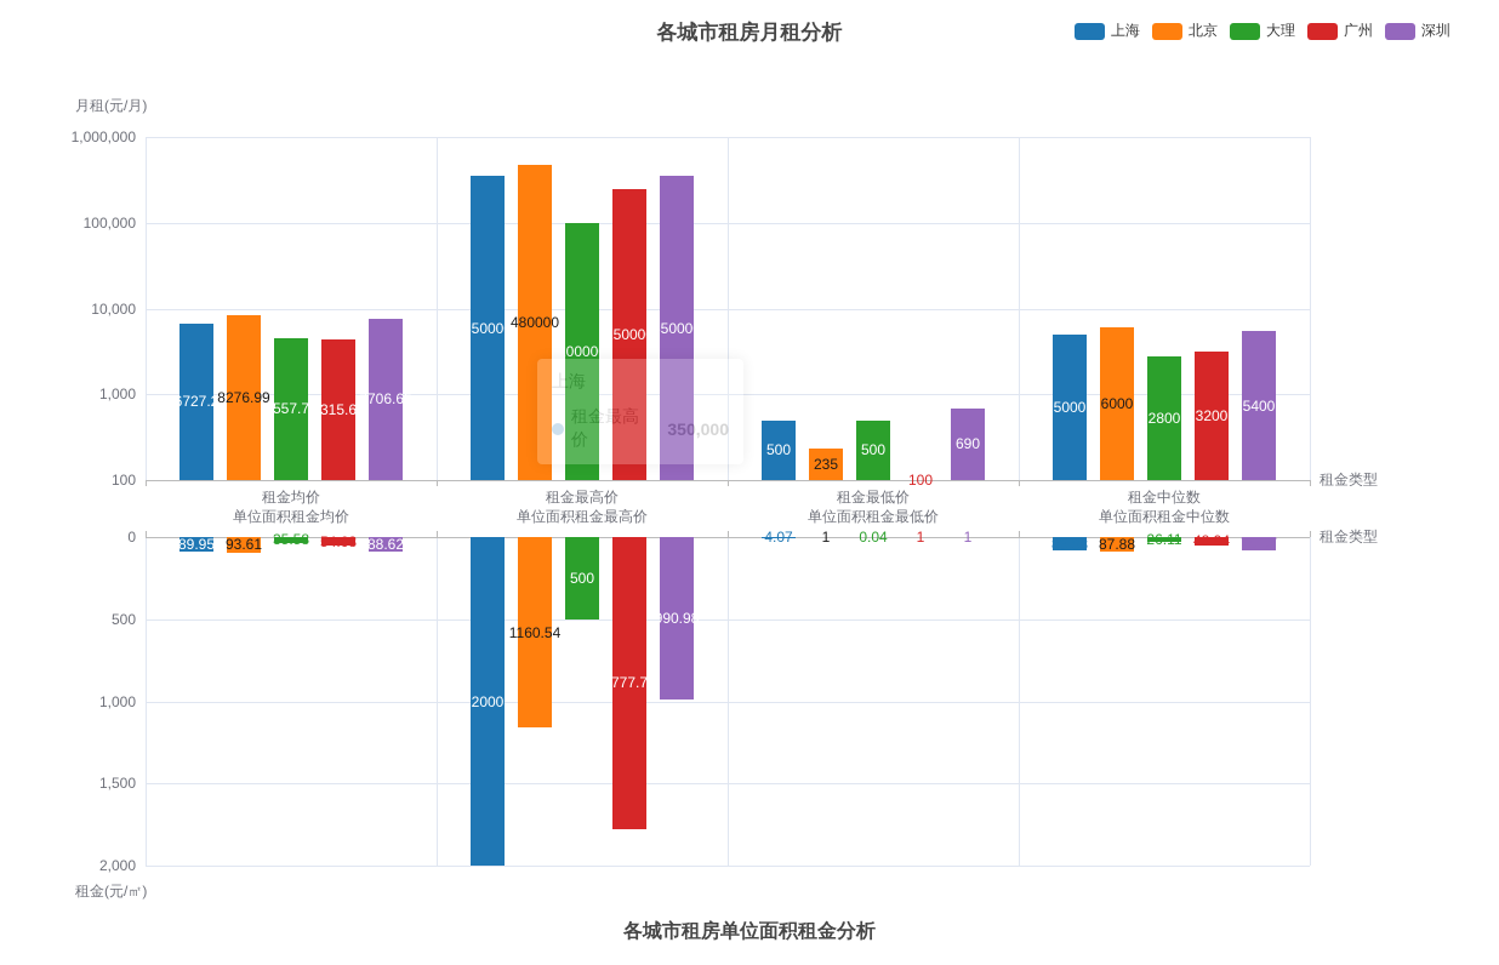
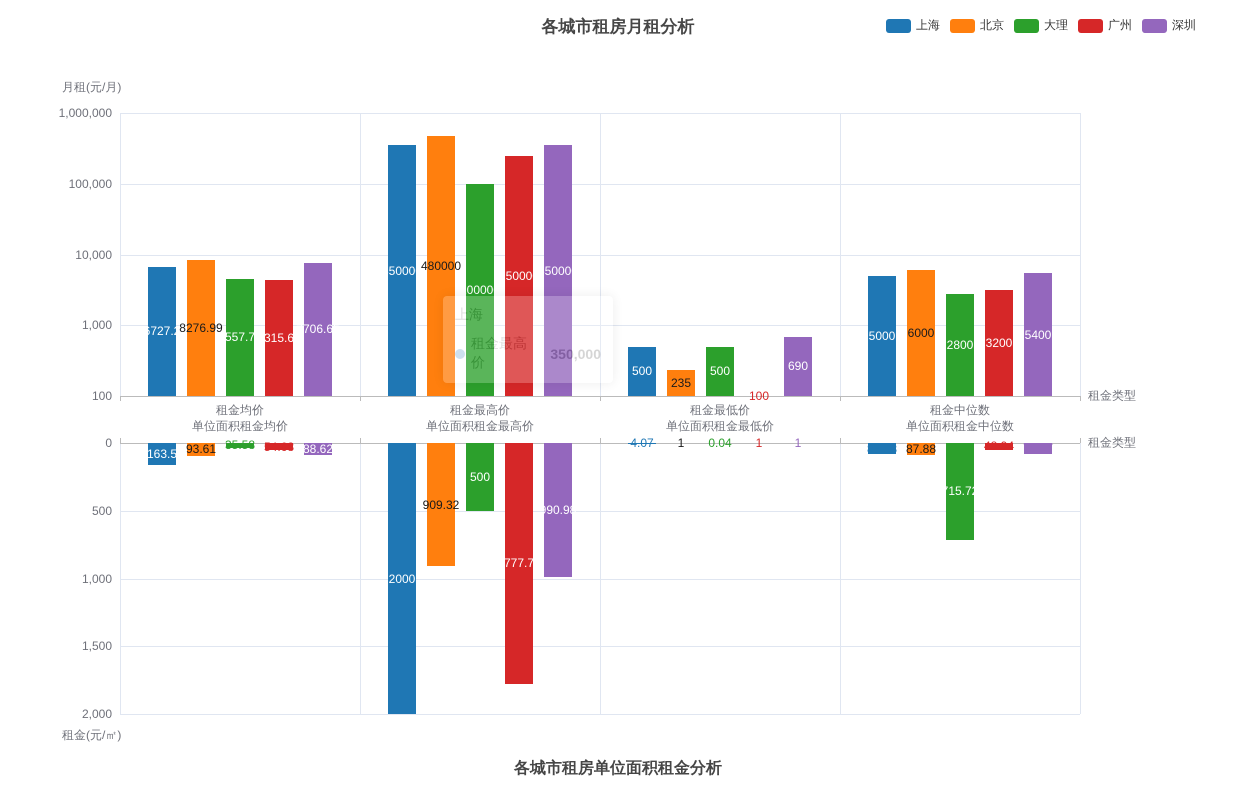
各城市租房单位面积租金分析/上海/单位面积租金均价: 89.95 -> 163.5
各城市租房单位面积租金分析/北京/单位面积租金最高价: 1160.54 -> 909.32
各城市租房单位面积租金分析/大理/单位面积租金中位数: 26.11 -> 715.72
